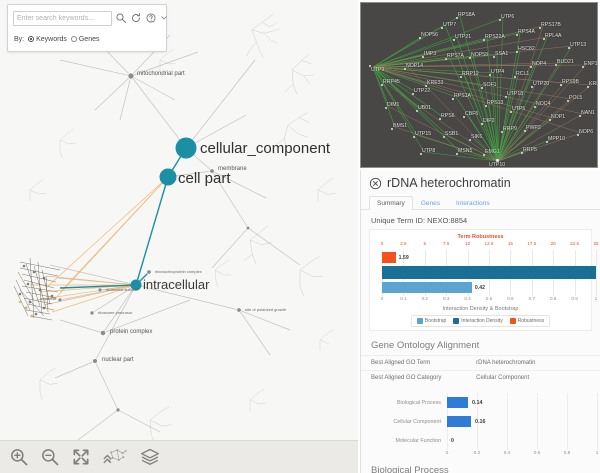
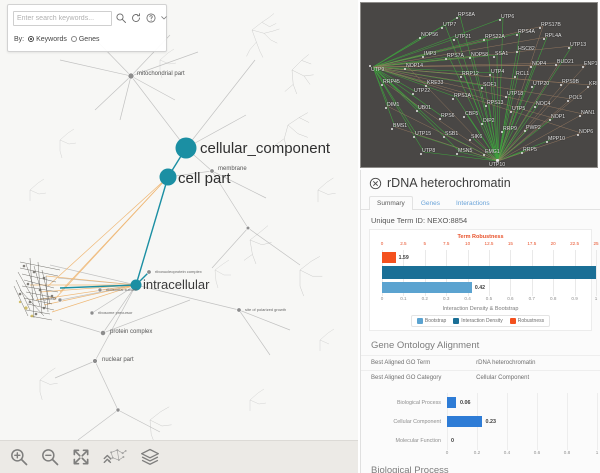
Gene Ontology Alignment/Biological Process: 0.14 -> 0.06
Gene Ontology Alignment/Cellular Component: 0.16 -> 0.23
